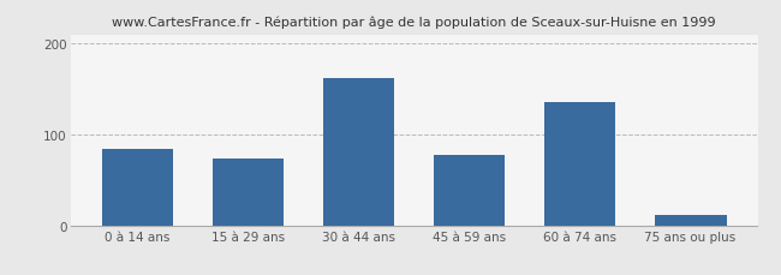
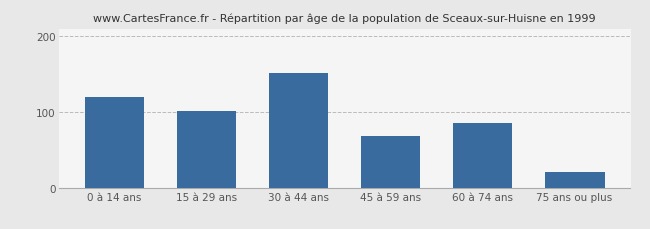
0 à 14 ans: 84 -> 120
15 à 29 ans: 74 -> 101
30 à 44 ans: 162 -> 152
45 à 59 ans: 78 -> 68
60 à 74 ans: 136 -> 85
75 ans ou plus: 12 -> 20
